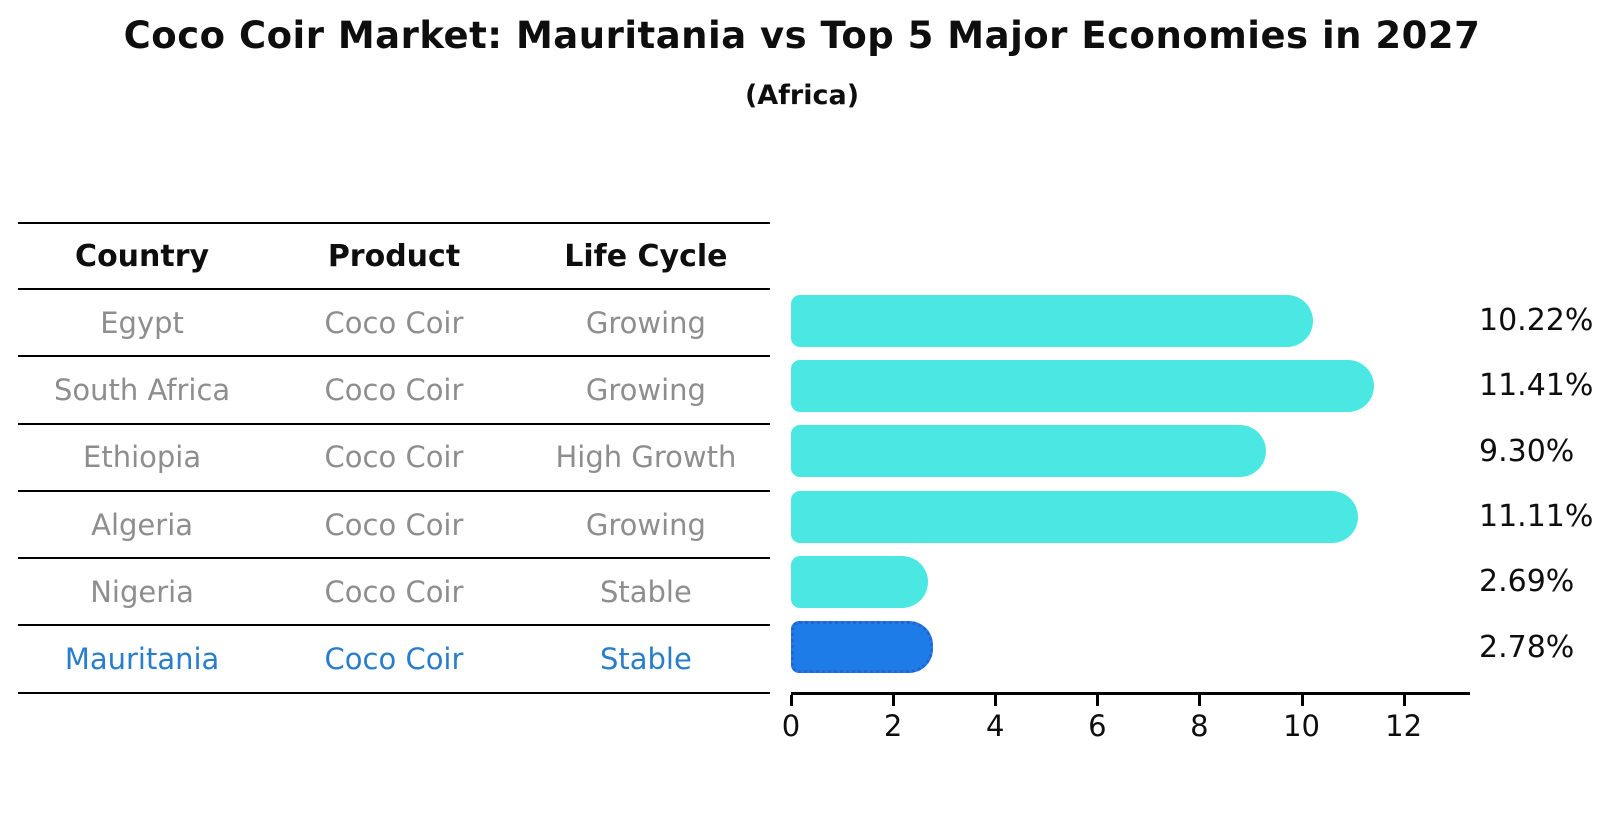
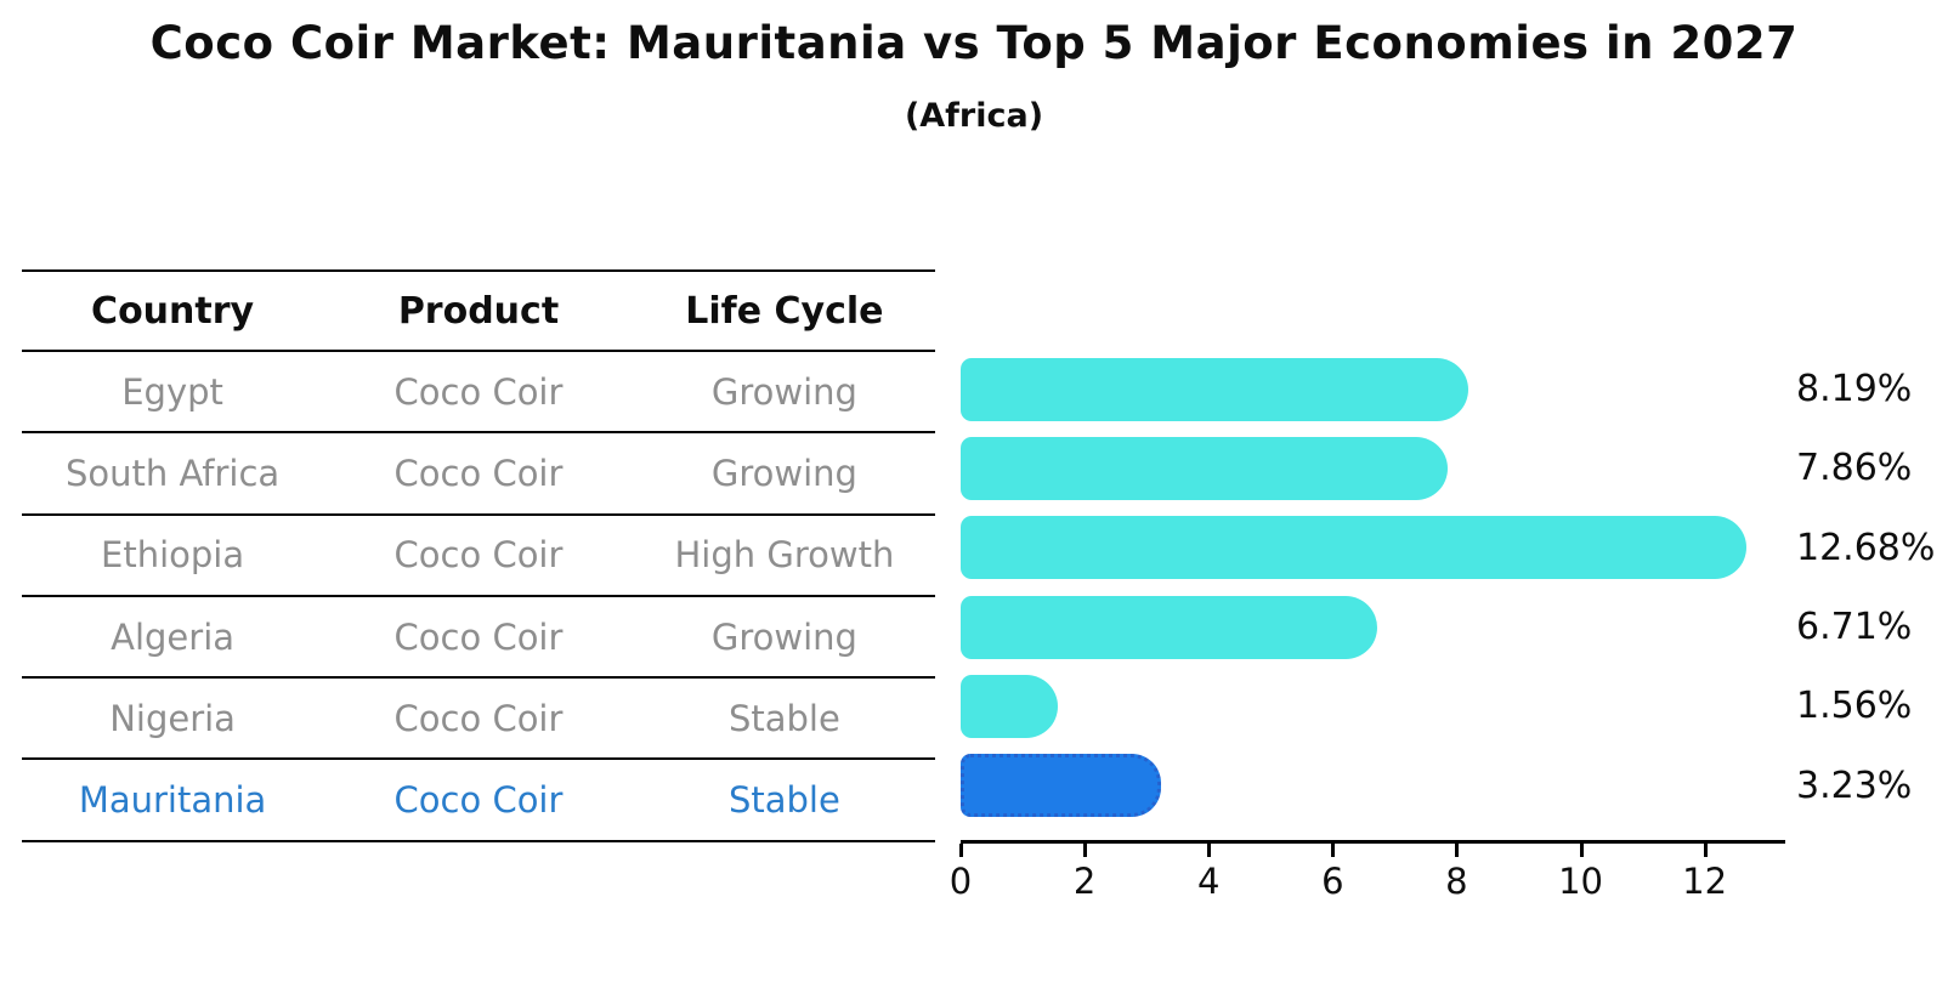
Egypt: 10.22% -> 8.19%
South Africa: 11.41% -> 7.86%
Ethiopia: 9.30% -> 12.68%
Algeria: 11.11% -> 6.71%
Nigeria: 2.69% -> 1.56%
Mauritania: 2.78% -> 3.23%
